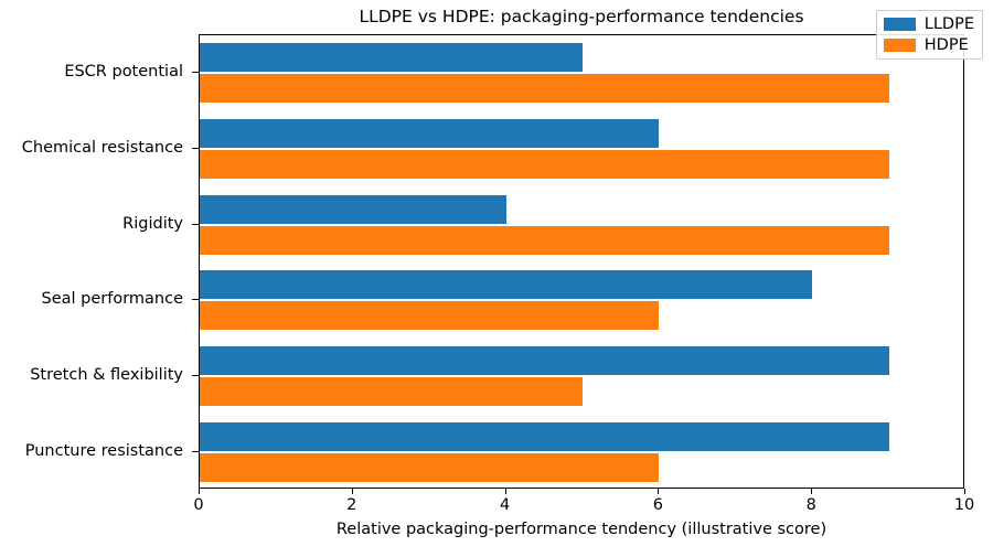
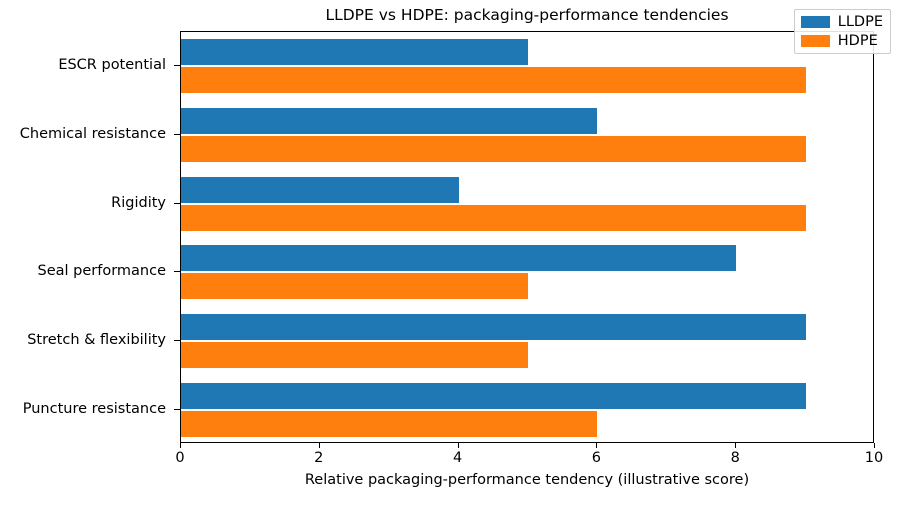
HDPE/Seal performance: 6 -> 5
